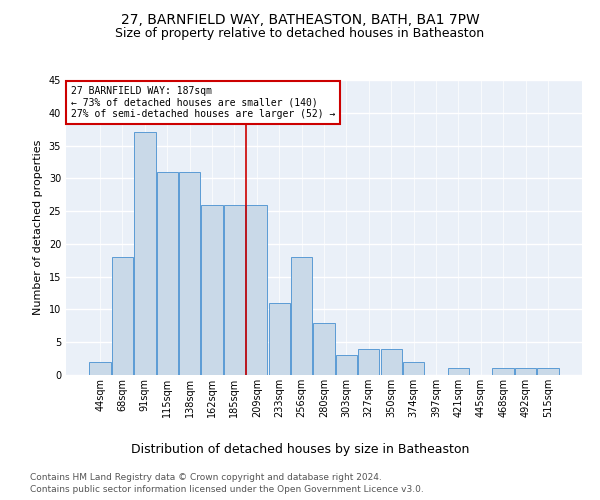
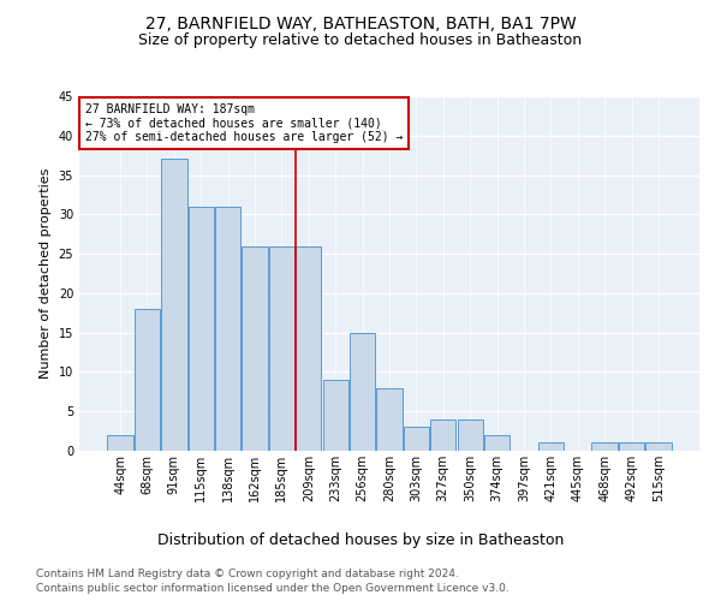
233sqm: 11 -> 9
256sqm: 18 -> 15
